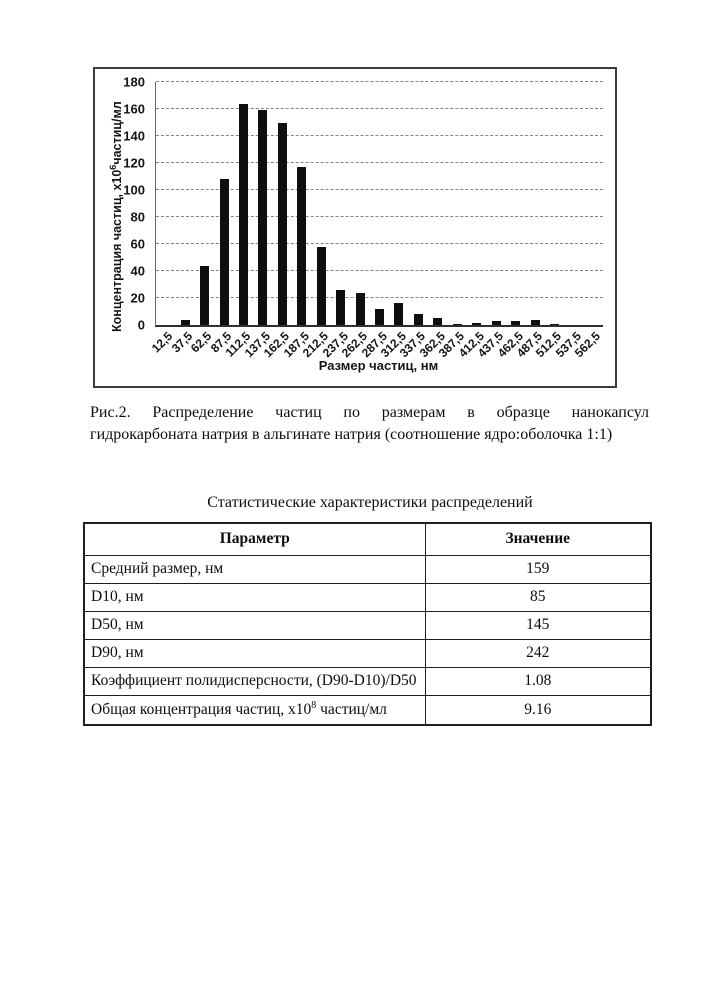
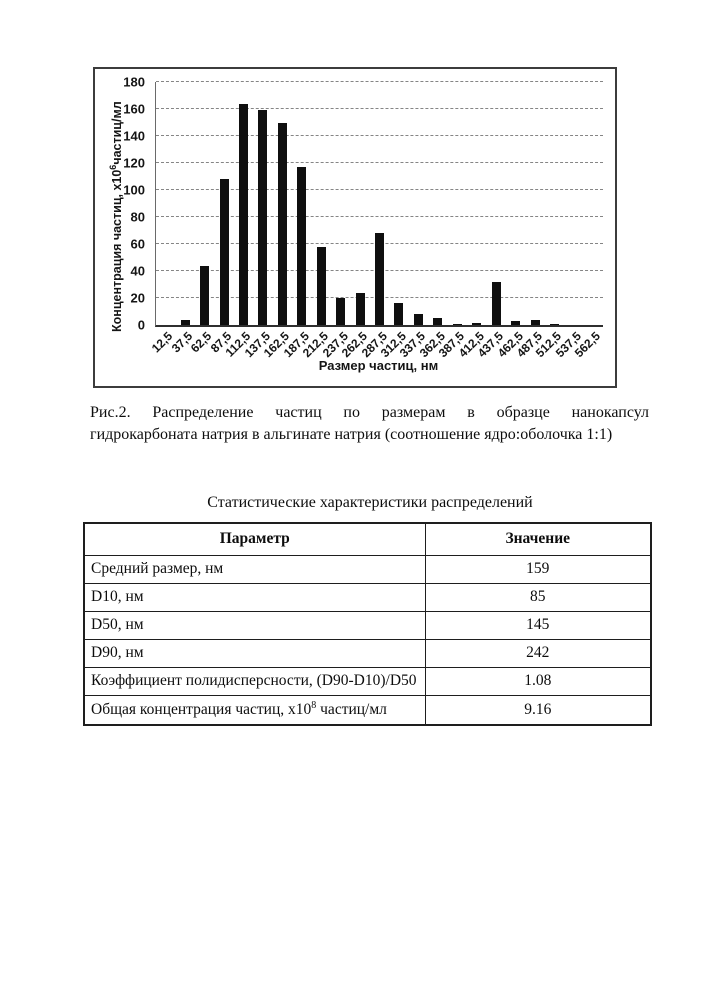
237,5: 26 -> 20
287,5: 12 -> 68
437,5: 3 -> 32
